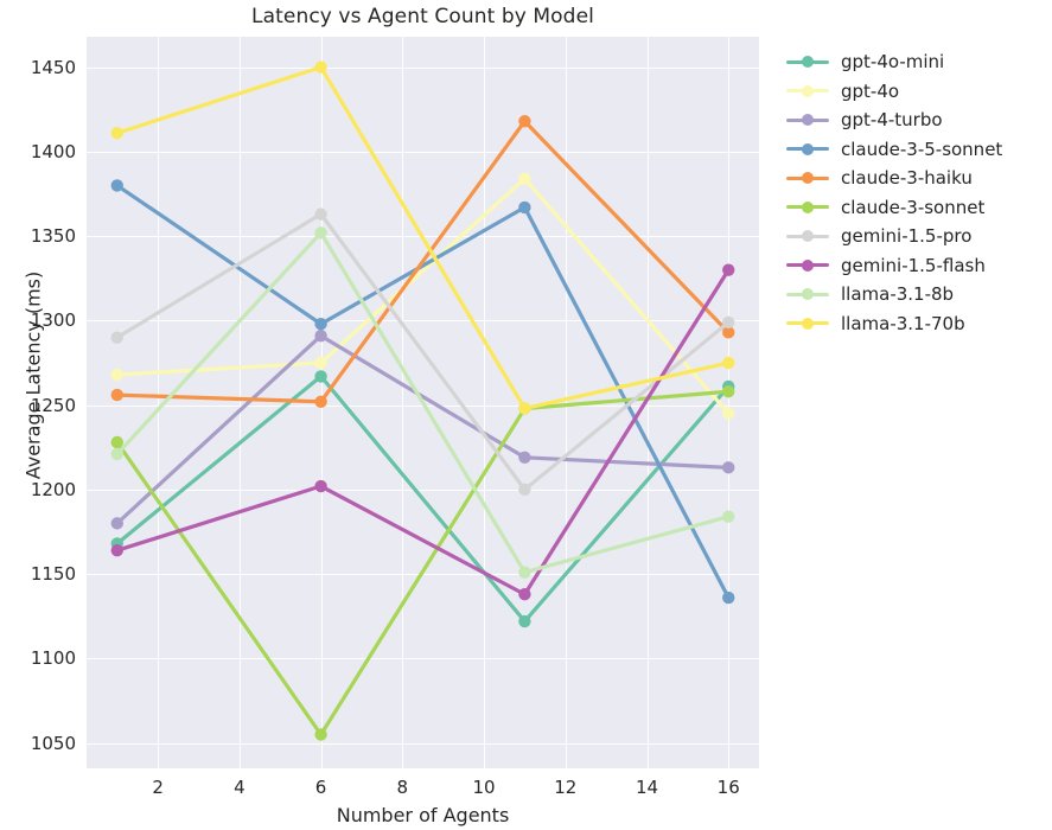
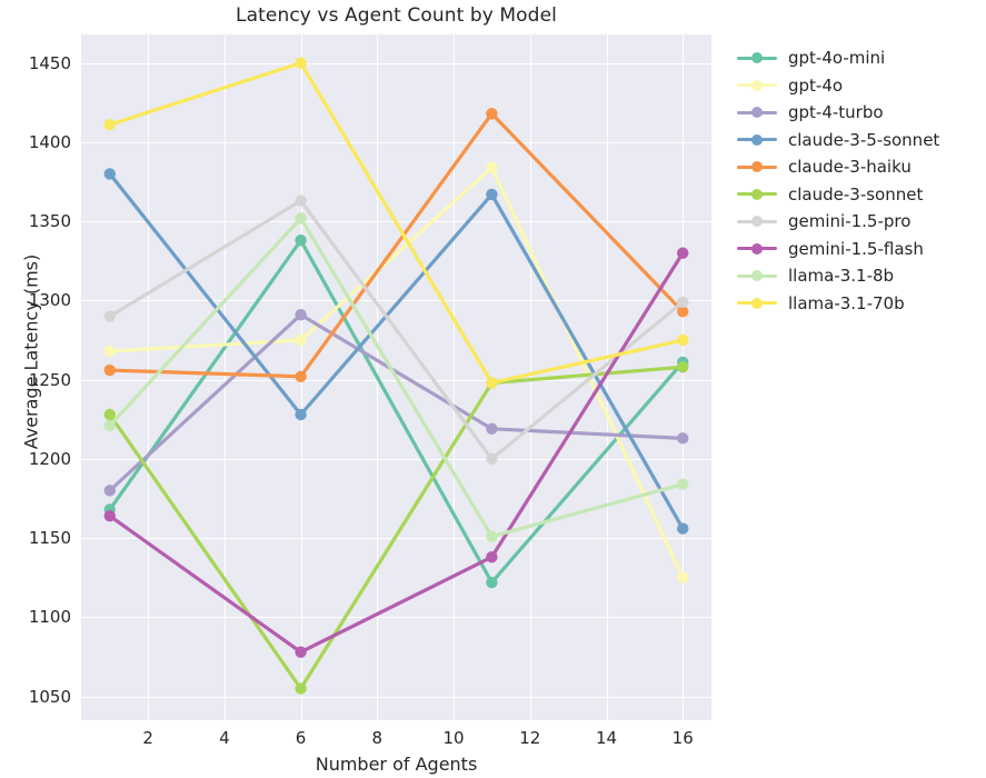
gpt-4o-mini/6: 1267 -> 1338
claude-3-5-sonnet/6: 1298 -> 1228
gemini-1.5-flash/6: 1202 -> 1078
gpt-4o/16: 1245 -> 1125
claude-3-5-sonnet/16: 1136 -> 1156
